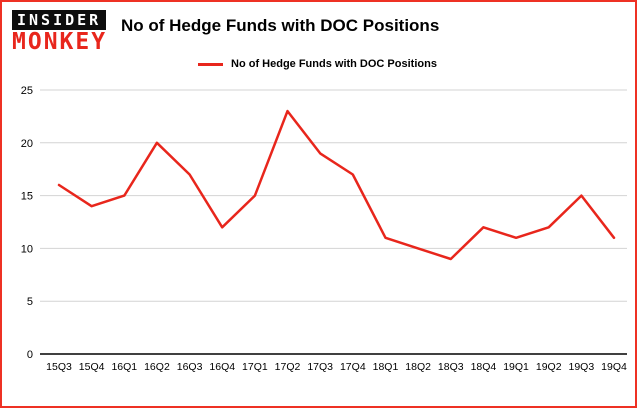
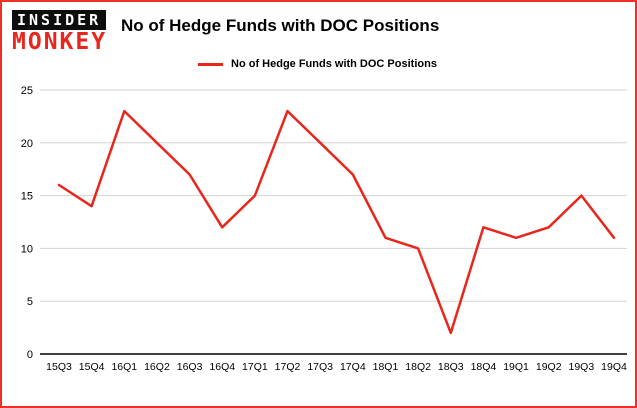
16Q1: 15 -> 23
17Q3: 19 -> 20
18Q3: 9 -> 2
